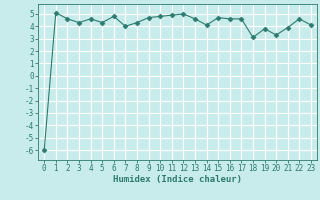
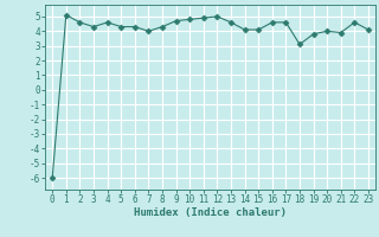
6: 4.8 -> 4.3
15: 4.7 -> 4.1
20: 3.3 -> 4.0
